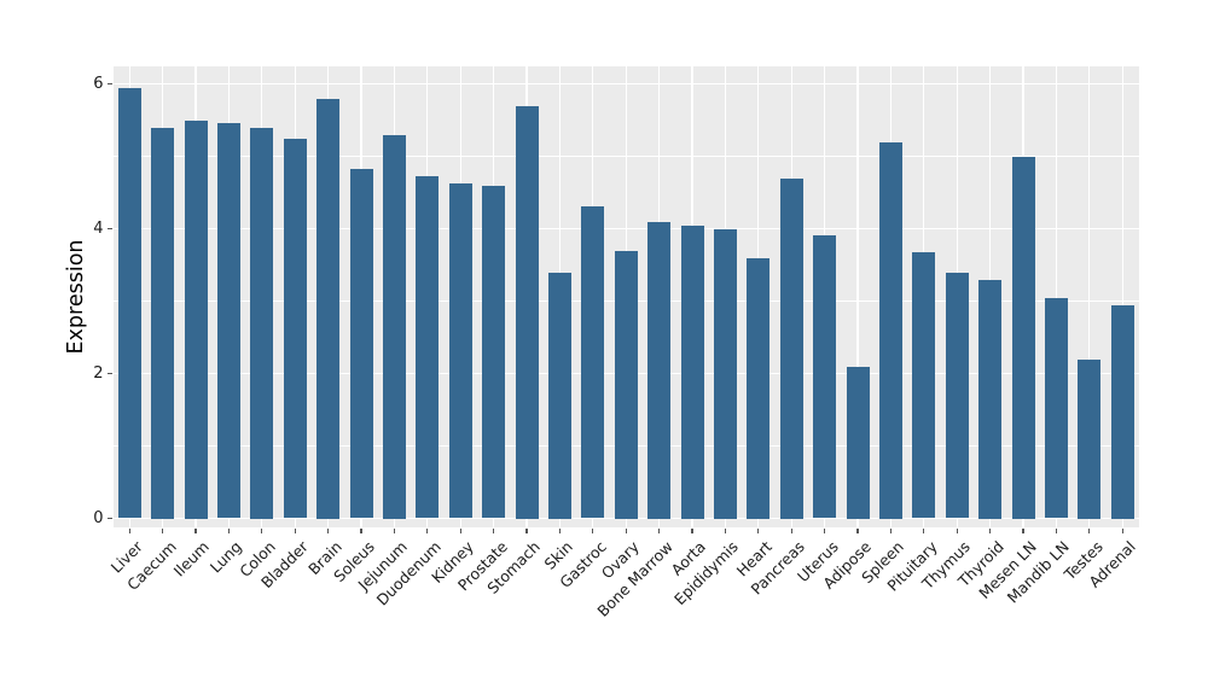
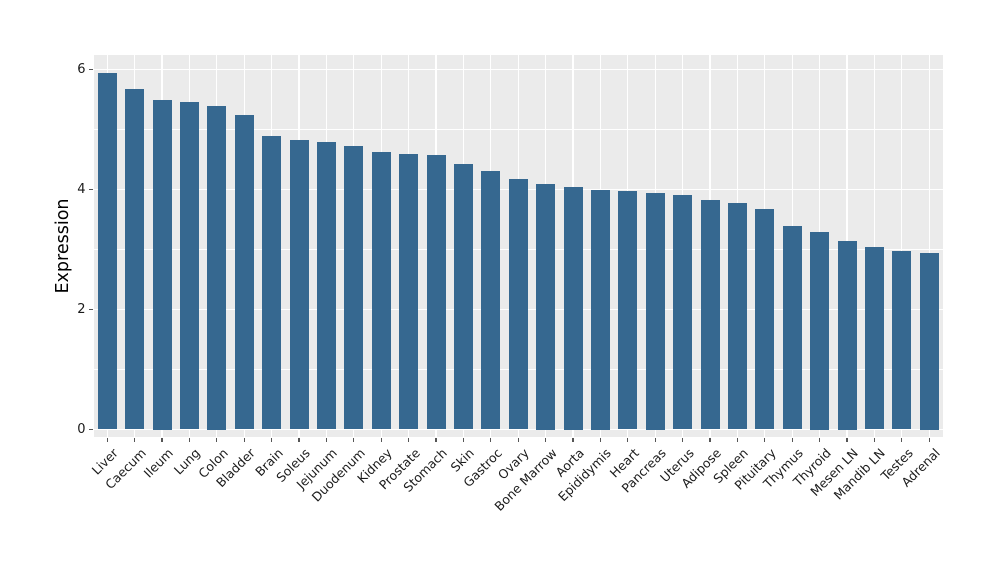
Caecum: 5.4 -> 5.7
Brain: 5.8 -> 4.9
Jejunum: 5.3 -> 4.8
Stomach: 5.7 -> 4.6
Skin: 3.4 -> 4.4
Ovary: 3.7 -> 4.2
Heart: 3.6 -> 4.0
Pancreas: 4.7 -> 4.0
Adipose: 2.1 -> 3.8
Spleen: 5.2 -> 3.8
Mesen LN: 5.0 -> 3.1
Testes: 2.2 -> 3.0
